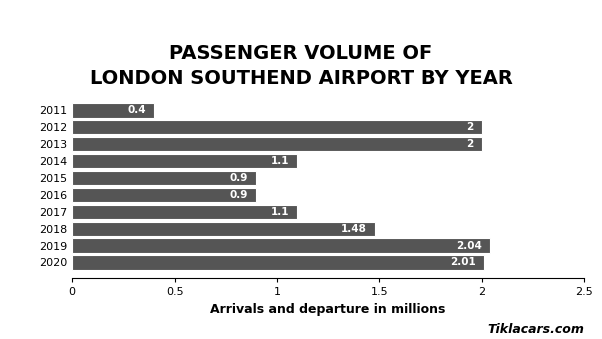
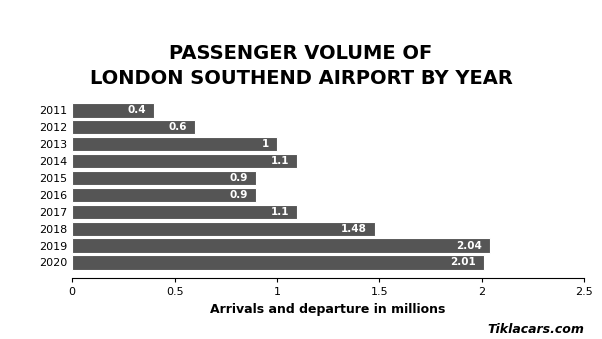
2012: 2 -> 1
2013: 2 -> 1
